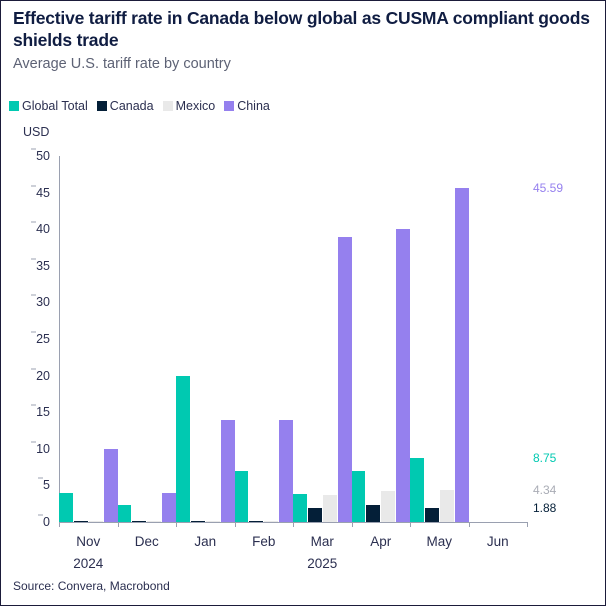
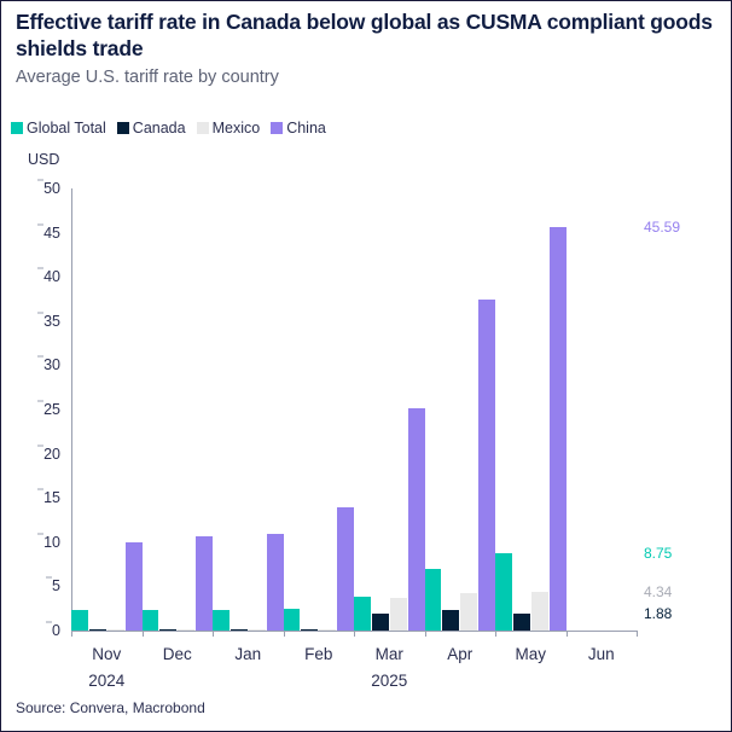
Global Total/Nov: 4 -> 2
China/Dec: 4 -> 11
Global Total/Jan: 20 -> 2
China/Jan: 14 -> 11
Global Total/Feb: 7 -> 2
China/Mar: 39 -> 25
China/Apr: 40 -> 38
